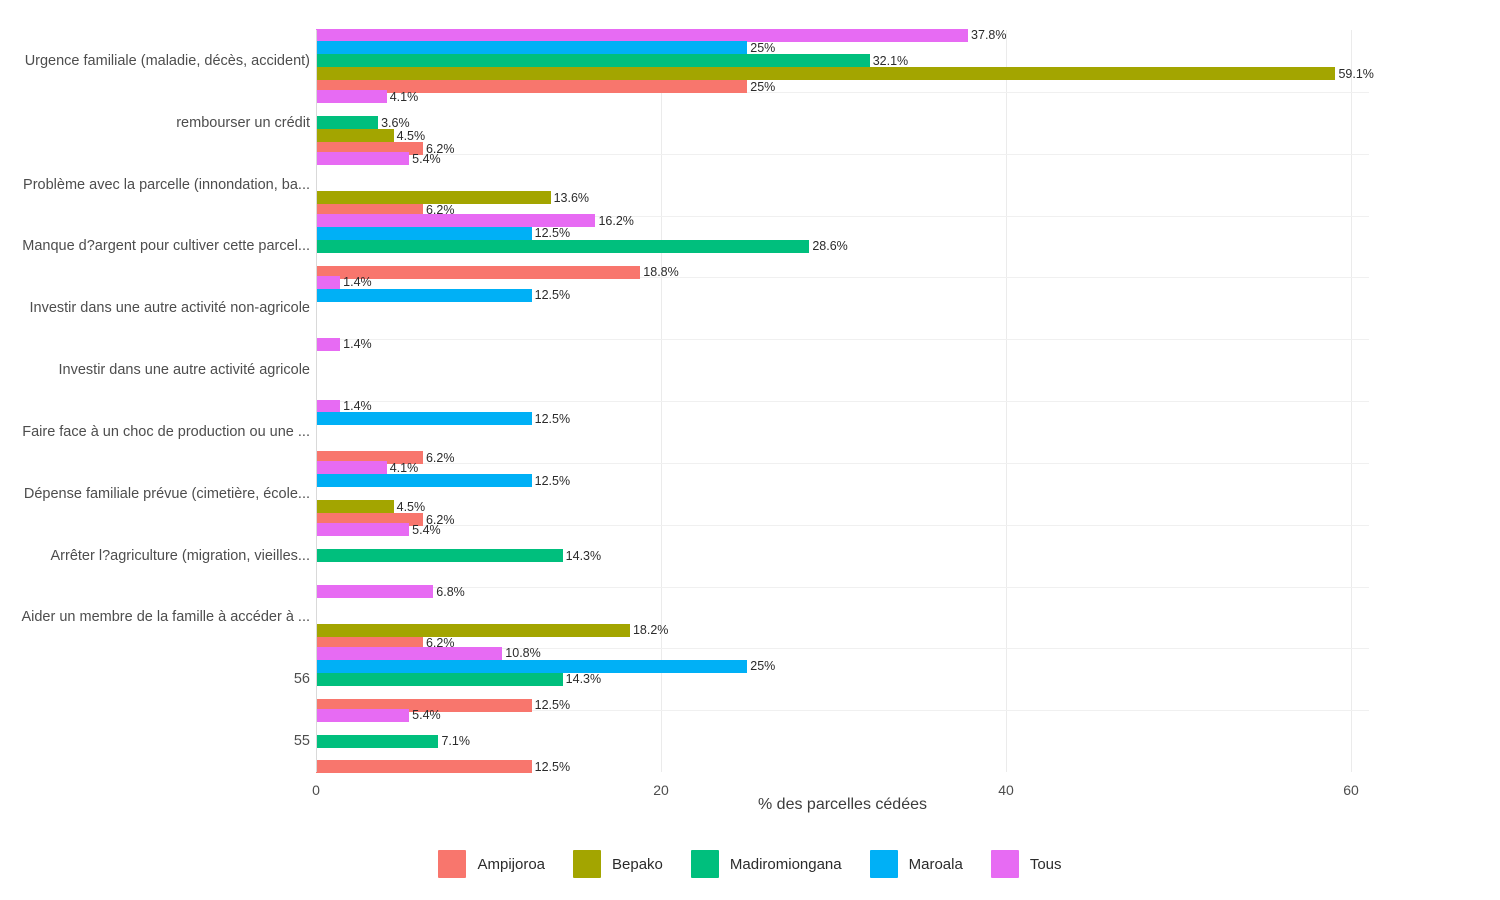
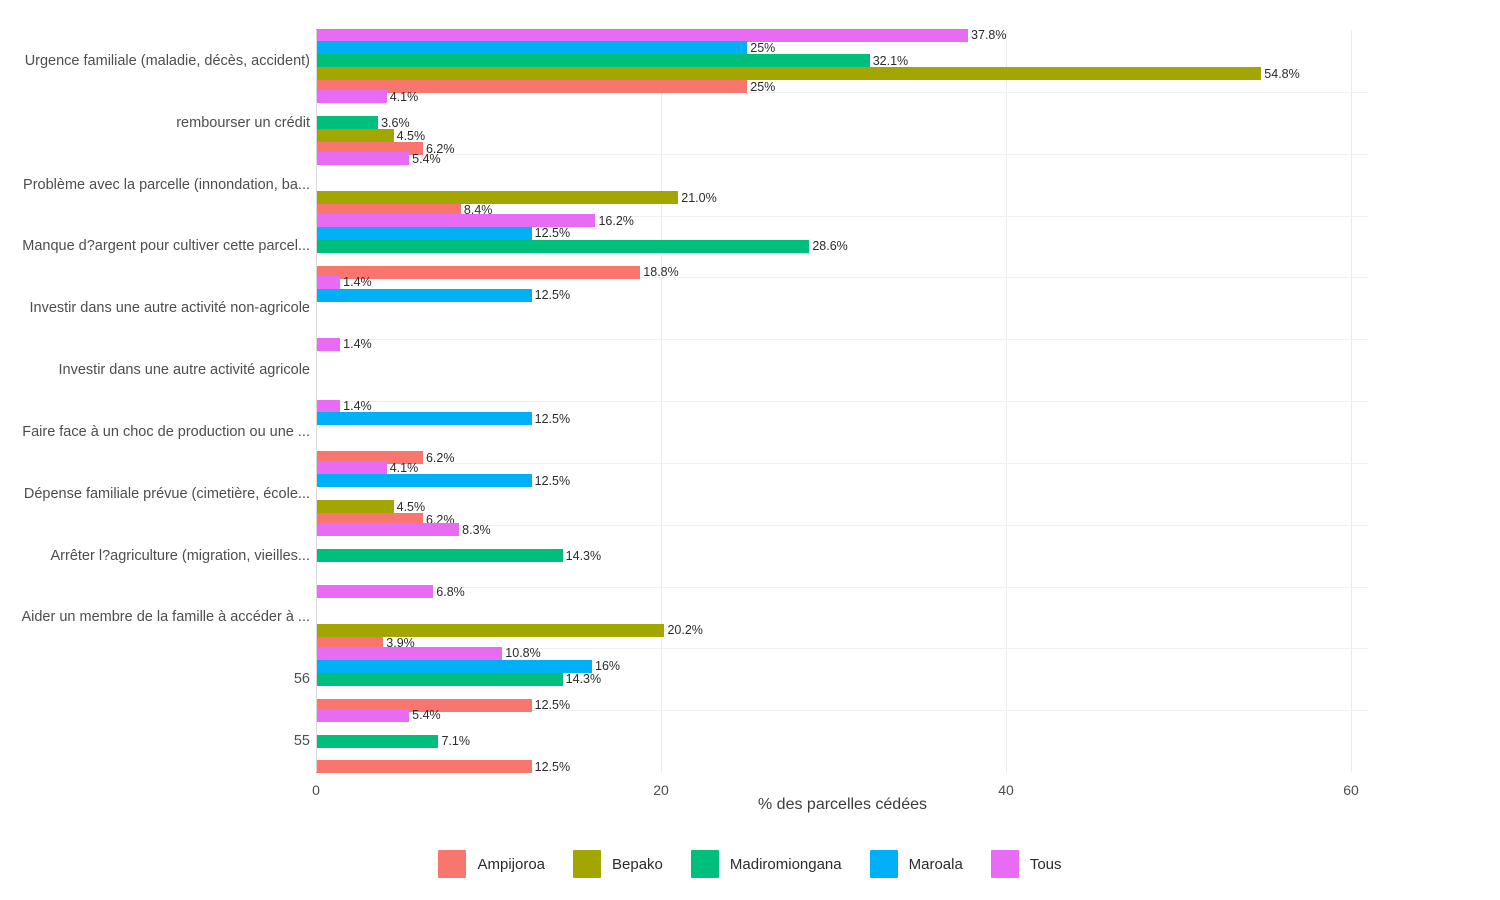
Bepako/Urgence familiale (maladie, décès, accident): 59.1% -> 54.8%
Bepako/Problème avec la parcelle (innondation, ba...: 13.6% -> 21.0%
Ampijoroa/Problème avec la parcelle (innondation, ba...: 6.2% -> 8.4%
Tous/Arrêter l?agriculture (migration, vieilles...: 5.4% -> 8.3%
Bepako/Aider un membre de la famille à accéder à ...: 18.2% -> 20.2%
Ampijoroa/Aider un membre de la famille à accéder à ...: 6.2% -> 3.9%
Maroala/56: 25% -> 16%
